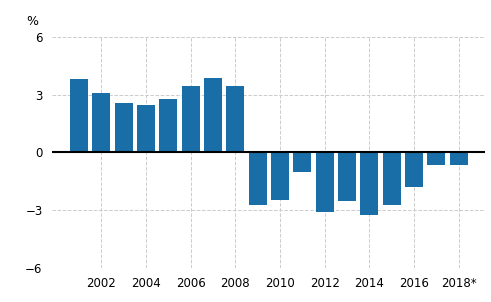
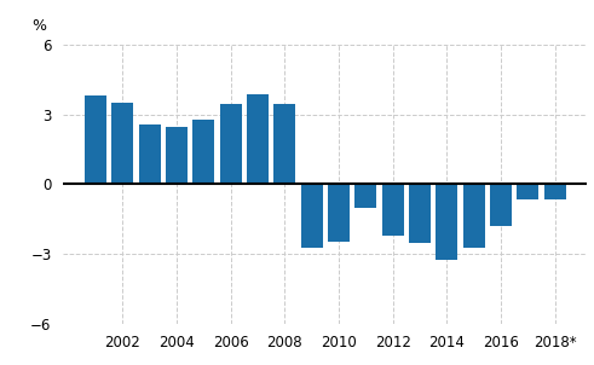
2002: 3.1 -> 3.5
2012: -3.1 -> -2.2
